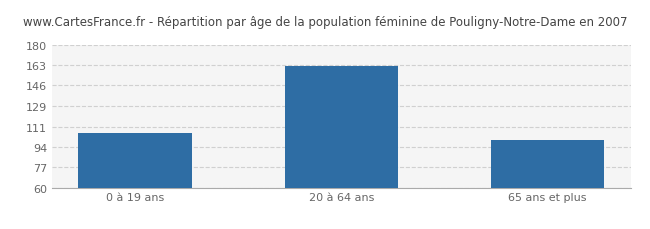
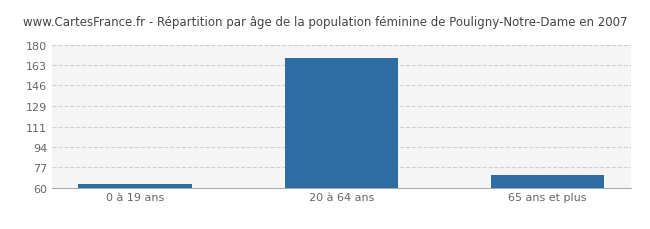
0 à 19 ans: 106 -> 63
20 à 64 ans: 162 -> 169
65 ans et plus: 100 -> 71
